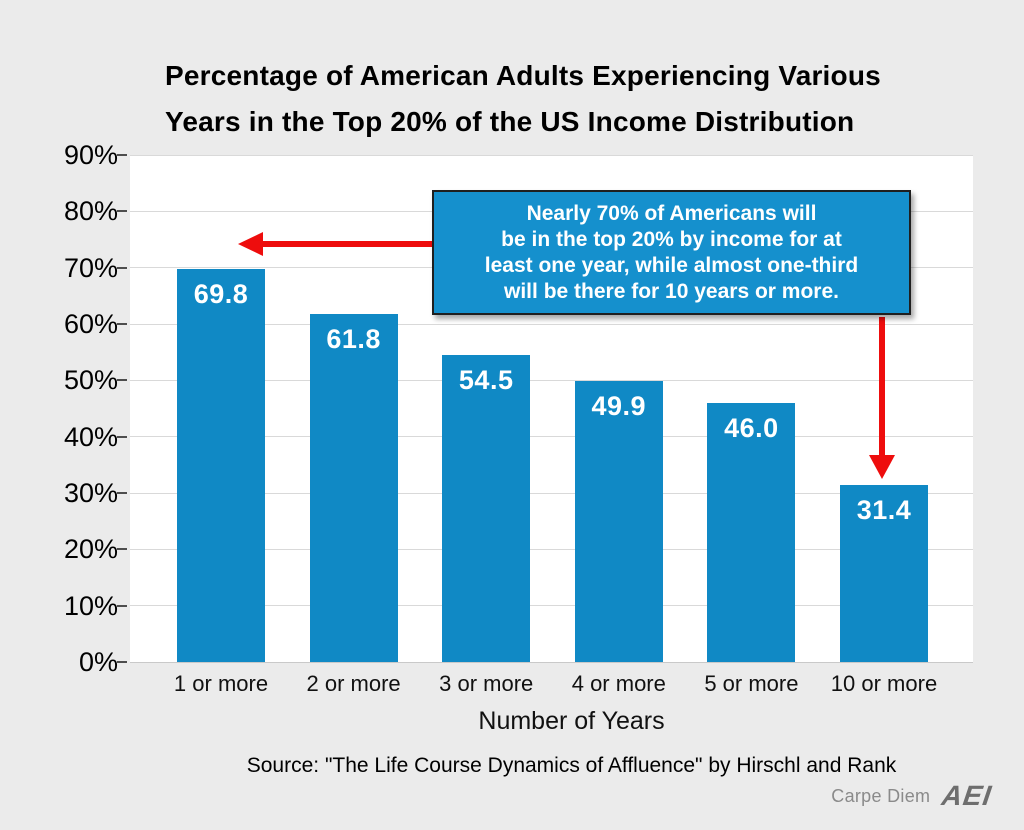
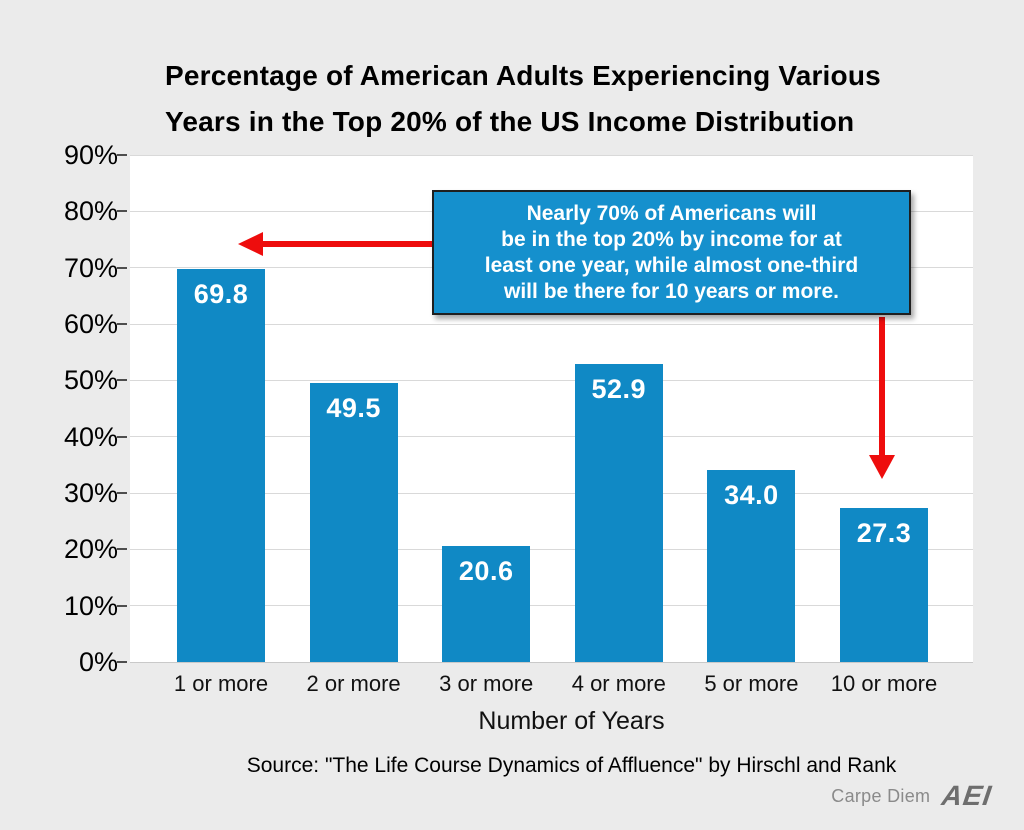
2 or more: 61.8 -> 49.5
3 or more: 54.5 -> 20.6
4 or more: 49.9 -> 52.9
5 or more: 46.0 -> 34.0
10 or more: 31.4 -> 27.3
